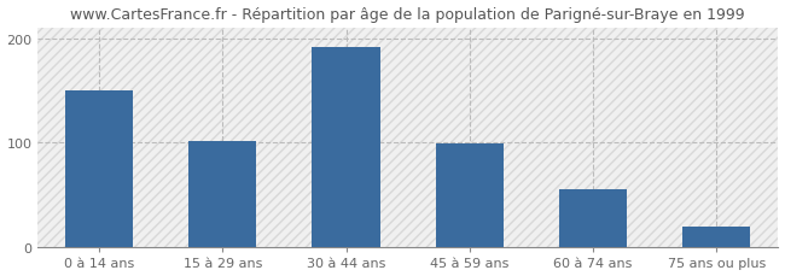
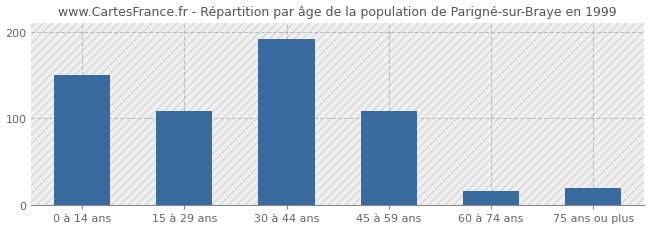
15 à 29 ans: 101 -> 108
45 à 59 ans: 99 -> 108
60 à 74 ans: 55 -> 16
